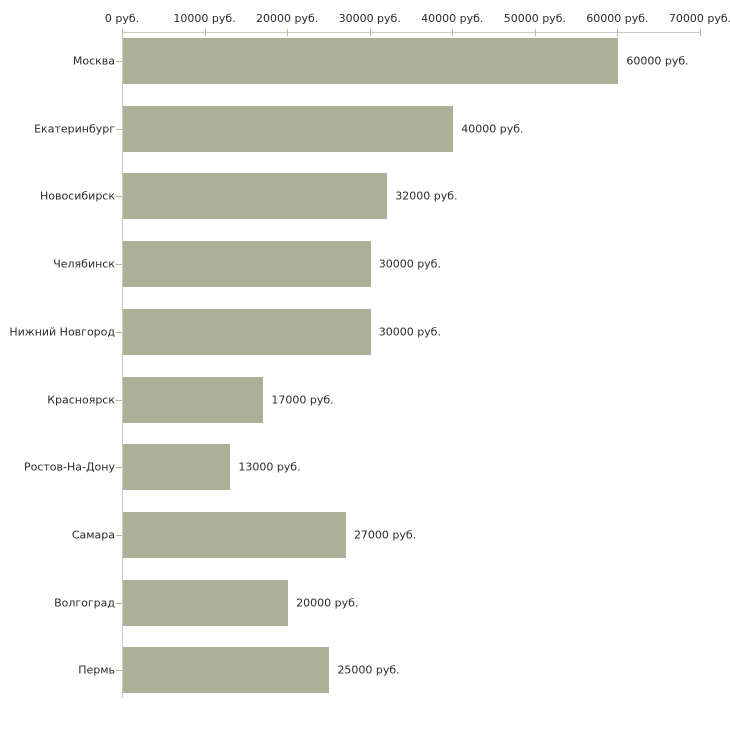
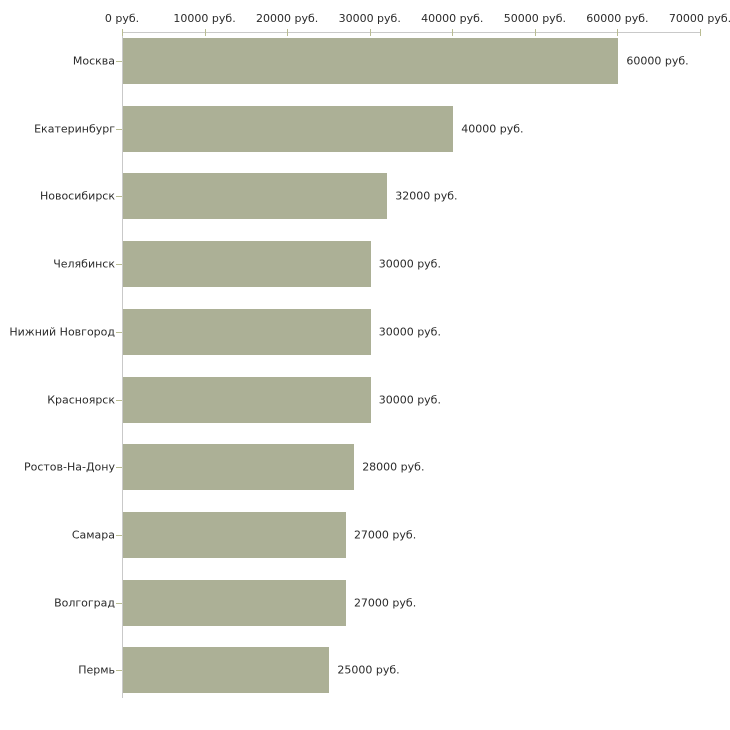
Красноярск: 17000 -> 30000
Ростов-На-Дону: 13000 -> 28000
Волгоград: 20000 -> 27000
